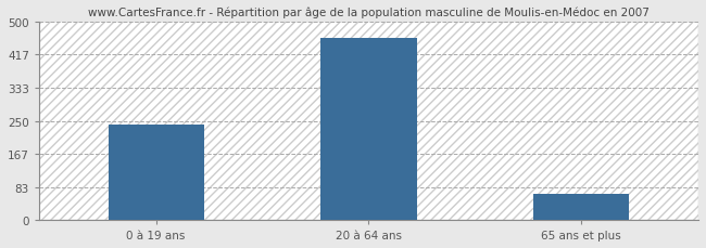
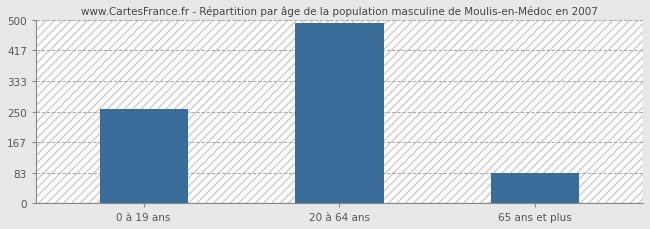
0 à 19 ans: 240 -> 258
20 à 64 ans: 460 -> 492
65 ans et plus: 65 -> 83
